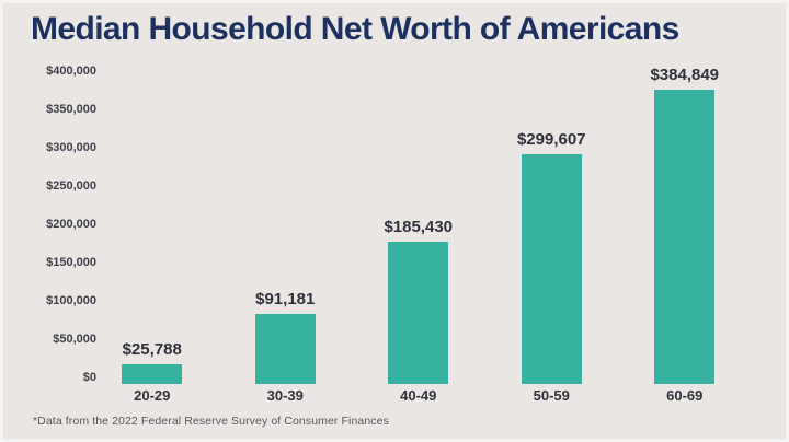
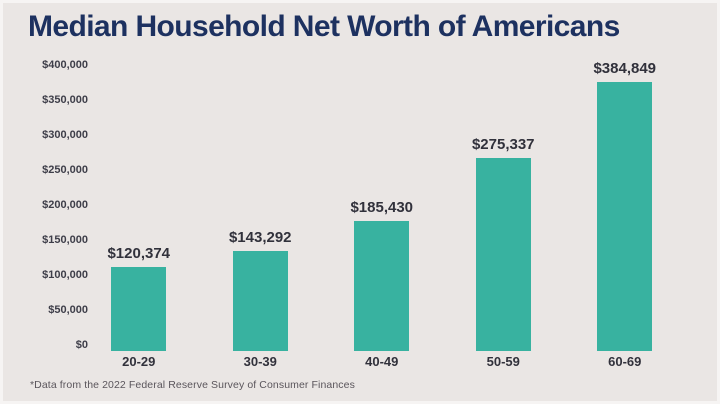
20-29: $25,788 -> $120,374
30-39: $91,181 -> $143,292
50-59: $299,607 -> $275,337
